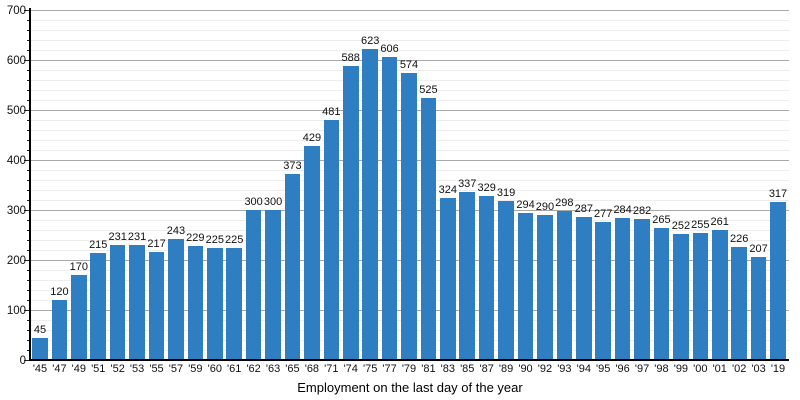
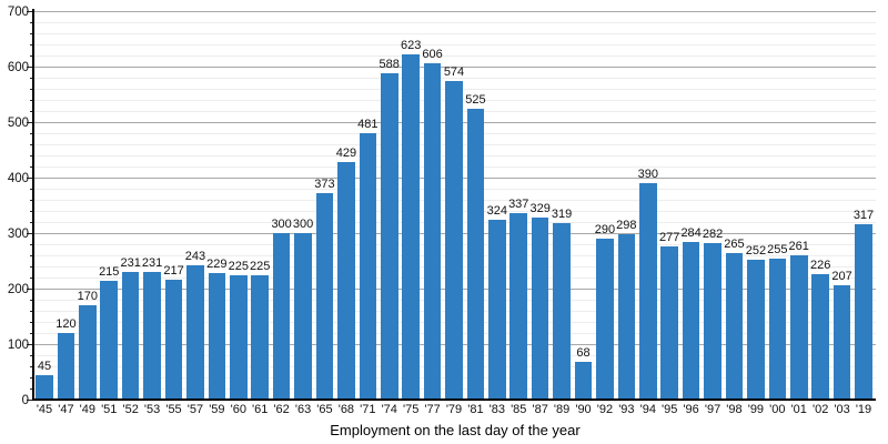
'90: 294 -> 68
'94: 287 -> 390
